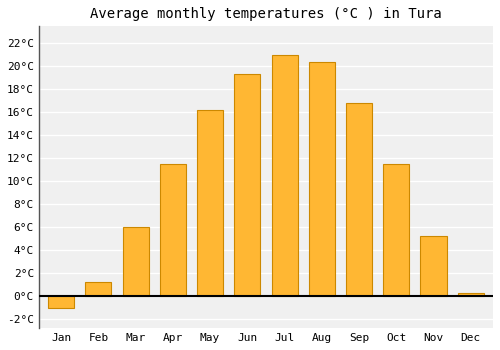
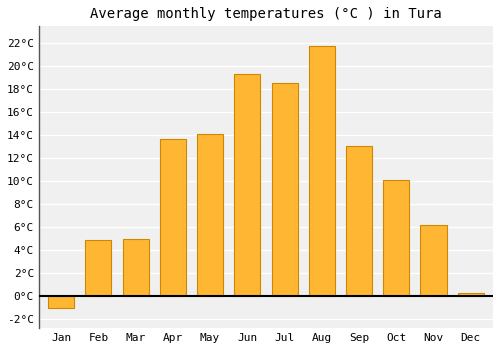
Feb: 1.2°C -> 4.9°C
Mar: 6.0°C -> 5.0°C
Apr: 11.5°C -> 13.7°C
May: 16.2°C -> 14.1°C
Jul: 21.0°C -> 18.6°C
Aug: 20.4°C -> 21.8°C
Sep: 16.8°C -> 13.1°C
Oct: 11.5°C -> 10.1°C
Nov: 5.2°C -> 6.2°C
